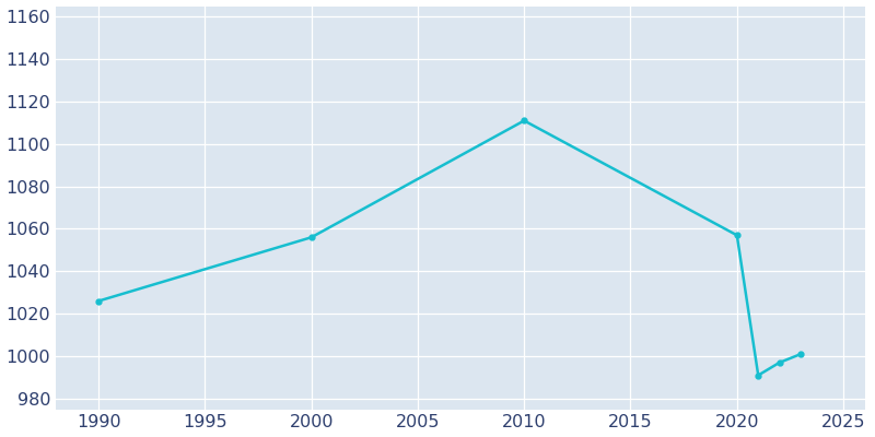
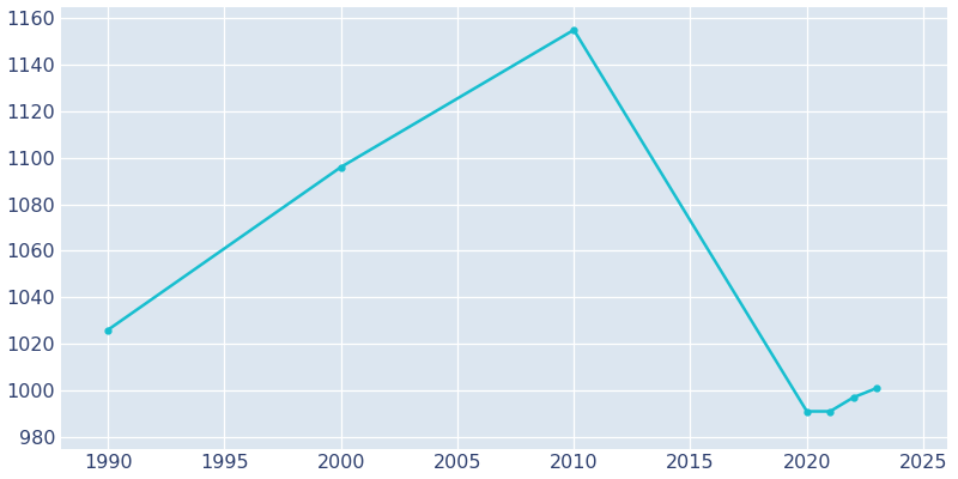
2000: 1056 -> 1096
2010: 1111 -> 1155
2020: 1057 -> 991
